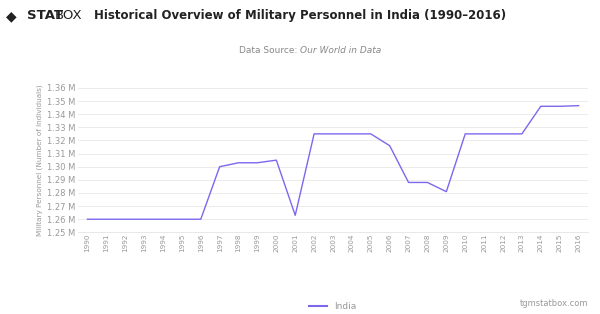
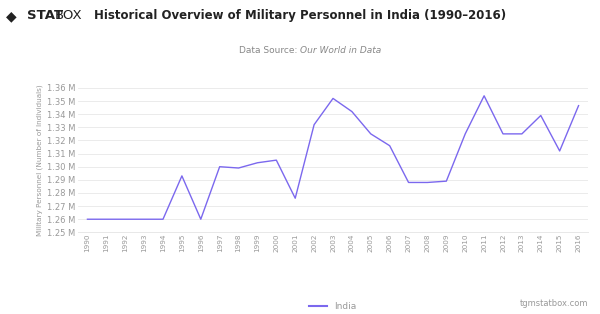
1995: 1.260 M -> 1.293 M
1998: 1.303 M -> 1.299 M
2001: 1.263 M -> 1.276 M
2002: 1.325 M -> 1.332 M
2003: 1.325 M -> 1.352 M
2004: 1.325 M -> 1.342 M
2009: 1.281 M -> 1.289 M
2011: 1.325 M -> 1.354 M
2014: 1.346 M -> 1.339 M
2015: 1.346 M -> 1.312 M
